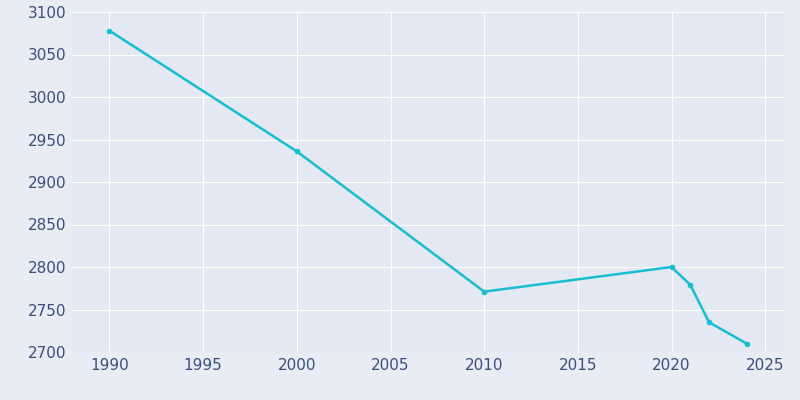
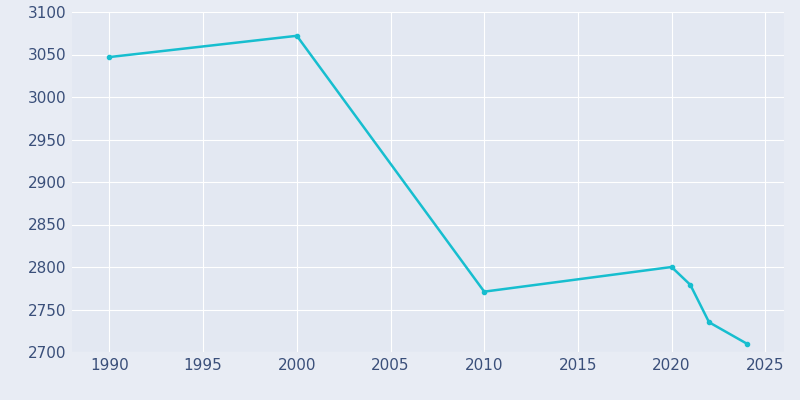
1990: 3078 -> 3047
2000: 2936 -> 3072
